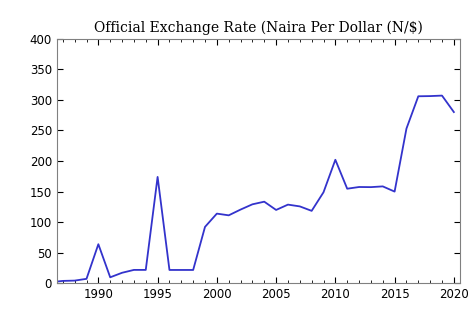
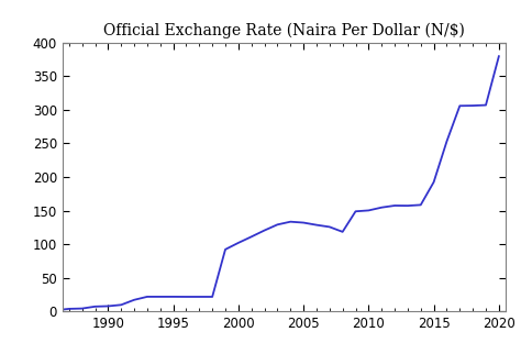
1990: 64 -> 8
1995: 174 -> 22
2000: 114 -> 102
2005: 120 -> 132
2010: 202 -> 150
2015: 150 -> 192
2020: 280 -> 380
